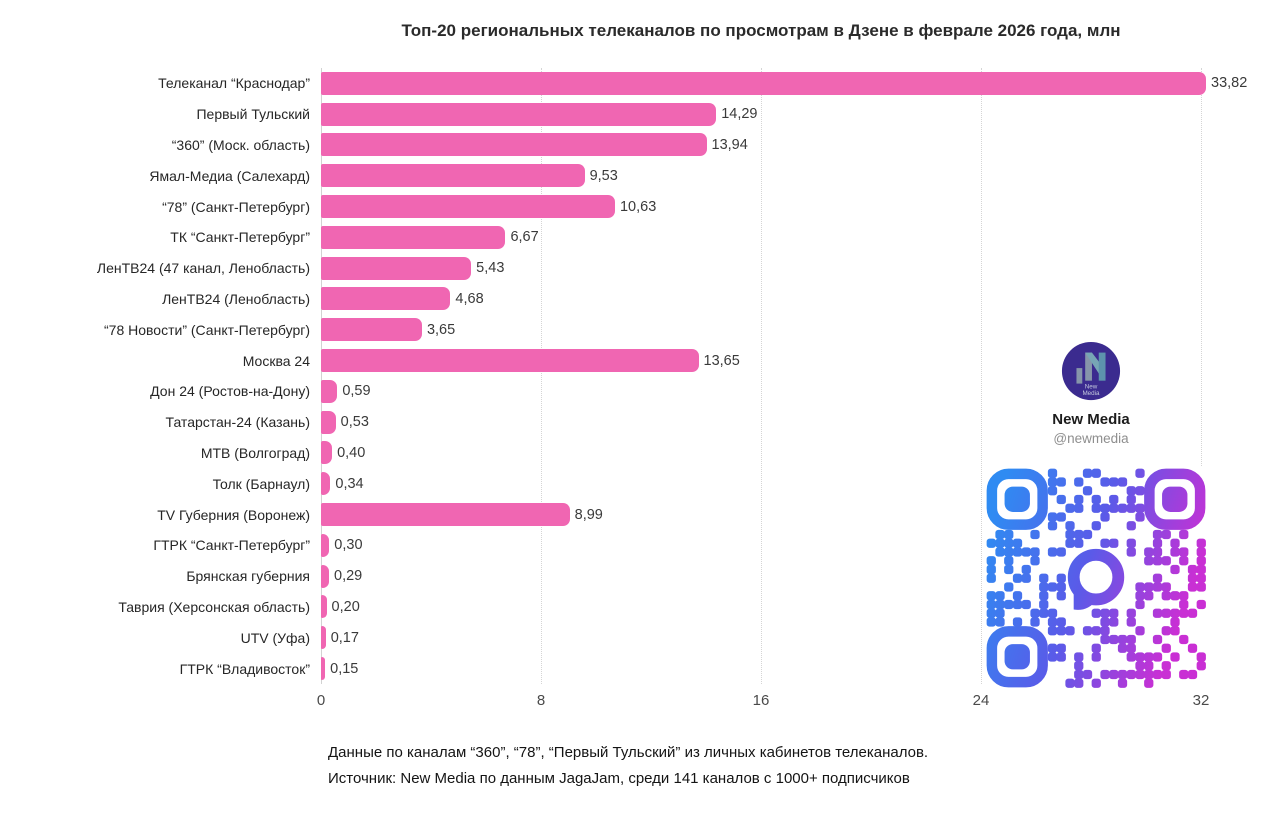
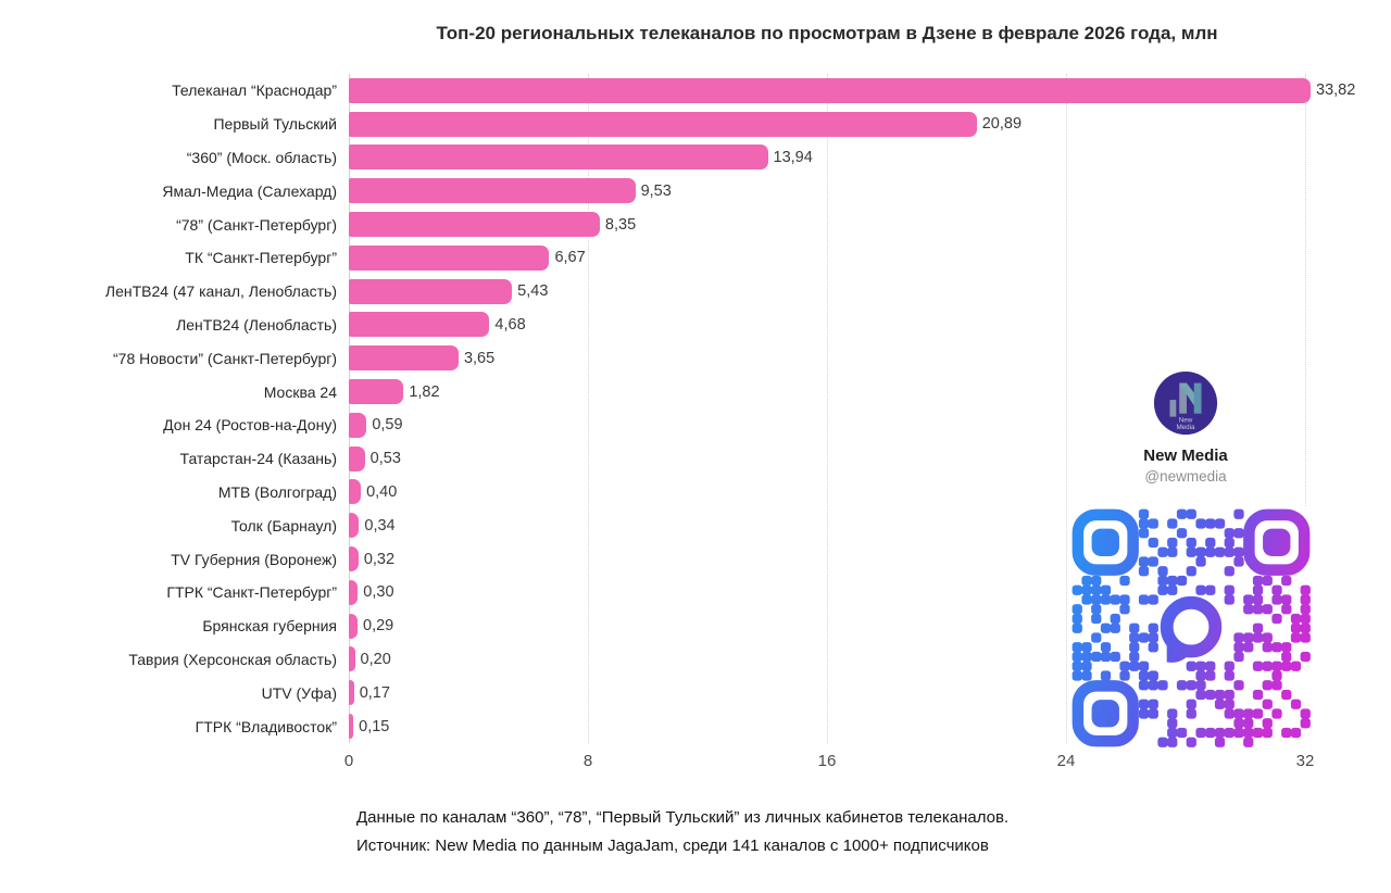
Первый Тульский: 14,29 -> 20,89
“78” (Санкт-Петербург): 10,63 -> 8,35
Москва 24: 13,65 -> 1,82
TV Губерния (Воронеж): 8,99 -> 0,32
